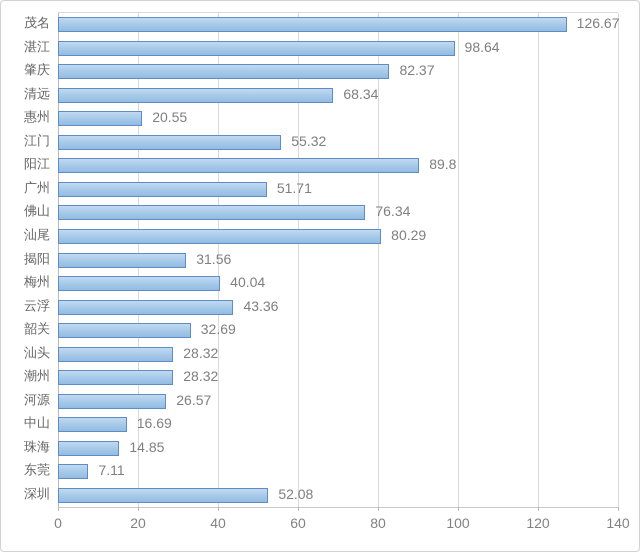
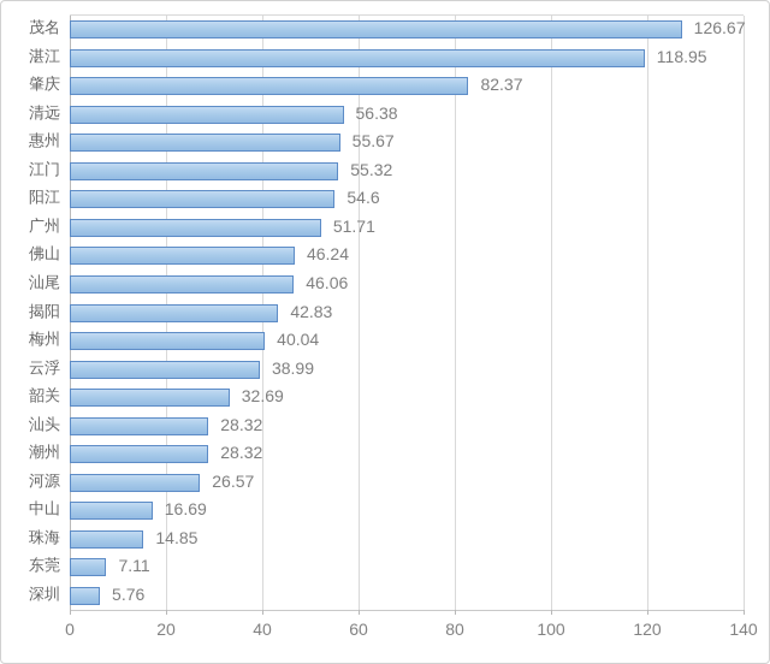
湛江: 98.64 -> 118.95
清远: 68.34 -> 56.38
惠州: 20.55 -> 55.67
阳江: 89.8 -> 54.6
佛山: 76.34 -> 46.24
汕尾: 80.29 -> 46.06
揭阳: 31.56 -> 42.83
云浮: 43.36 -> 38.99
深圳: 52.08 -> 5.76
